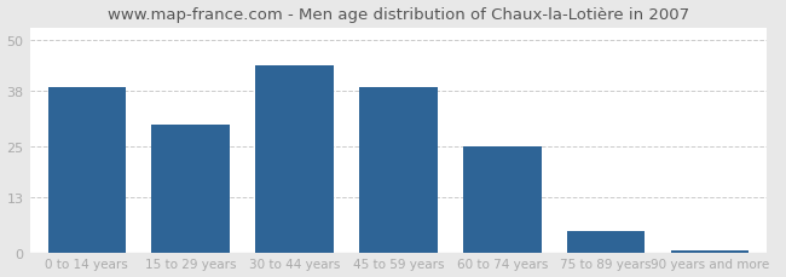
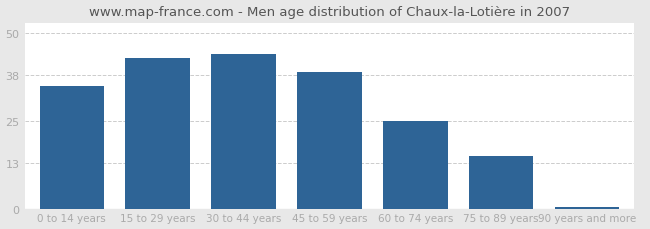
0 to 14 years: 39.0 -> 35.0
15 to 29 years: 30.0 -> 43.0
75 to 89 years: 5.0 -> 15.0
